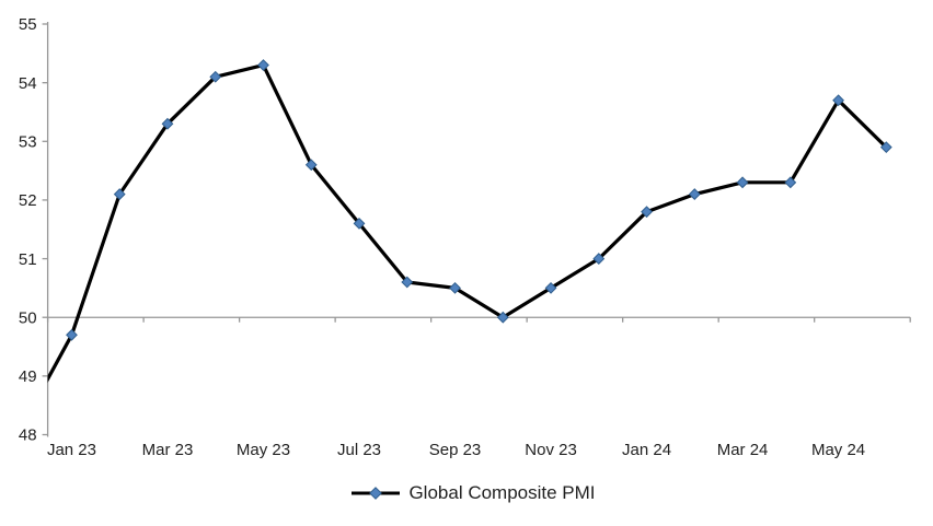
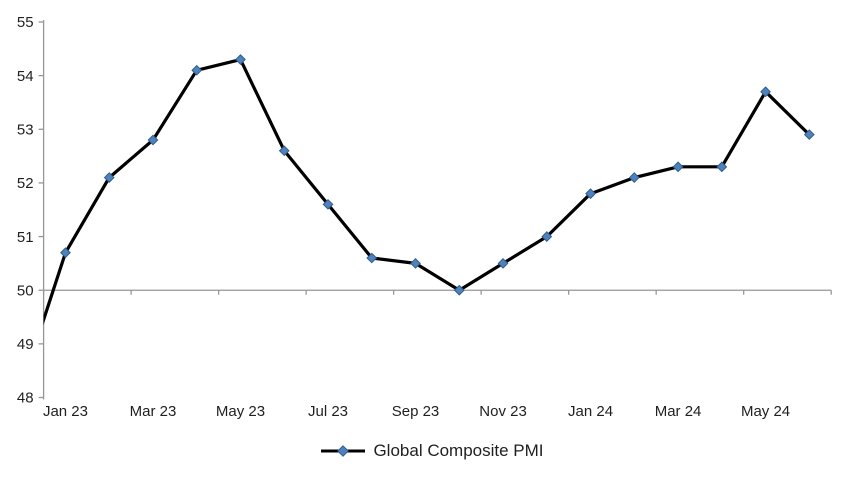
Jan 23: 49.7 -> 50.7
Mar 23: 53.3 -> 52.8
